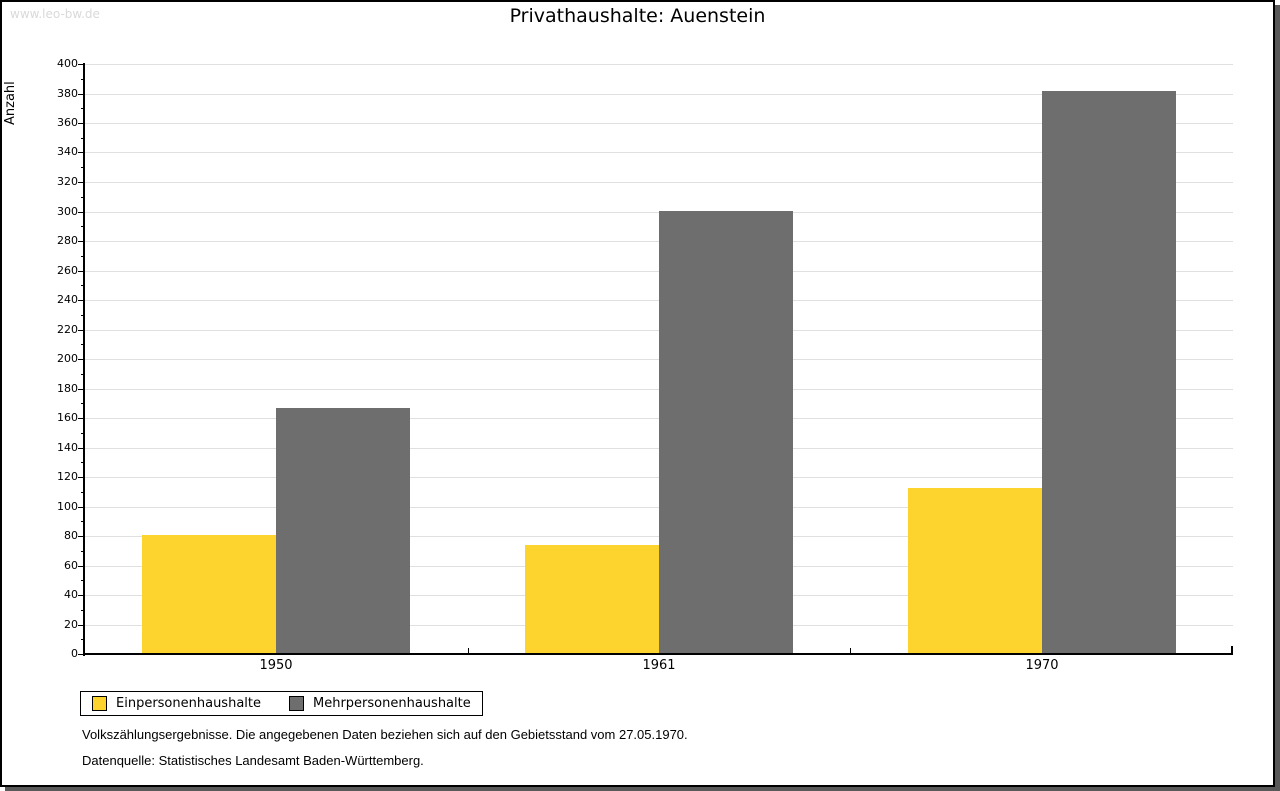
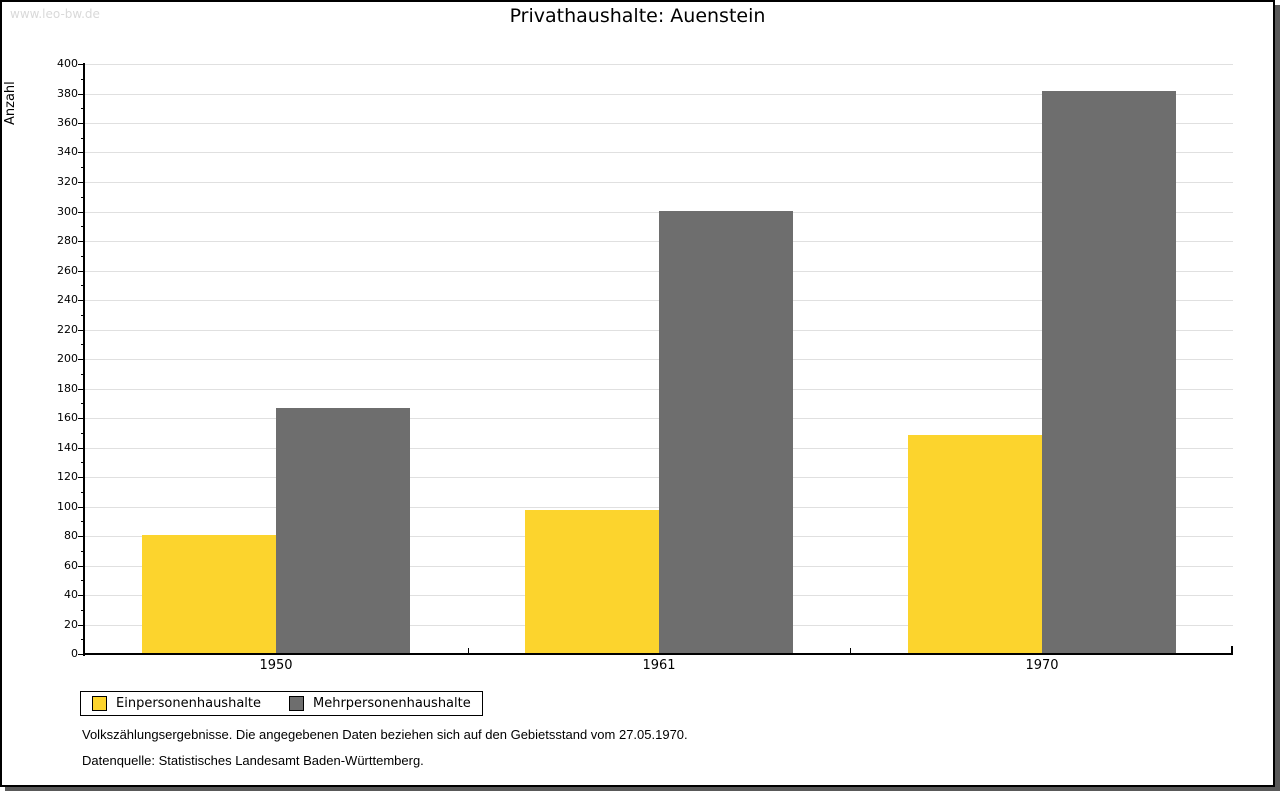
Einpersonenhaushalte/1961: 73 -> 97
Einpersonenhaushalte/1970: 112 -> 148
